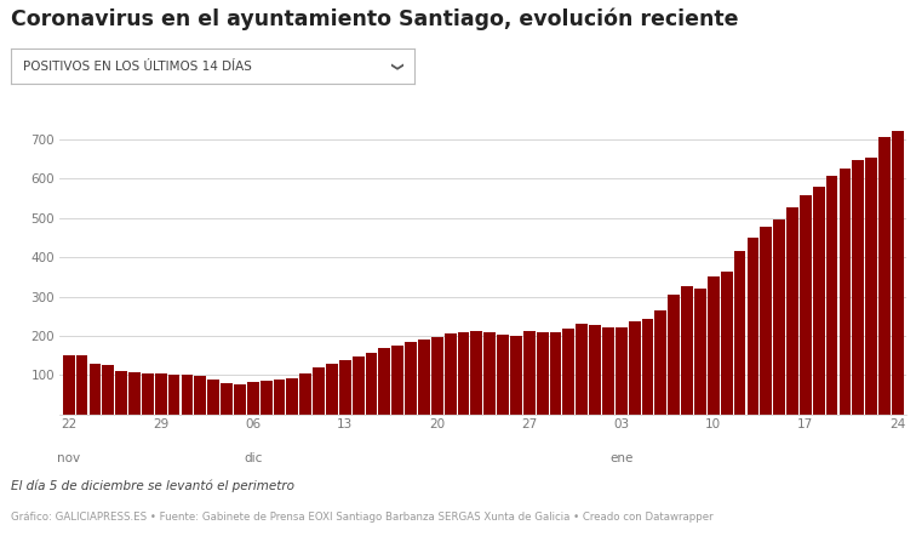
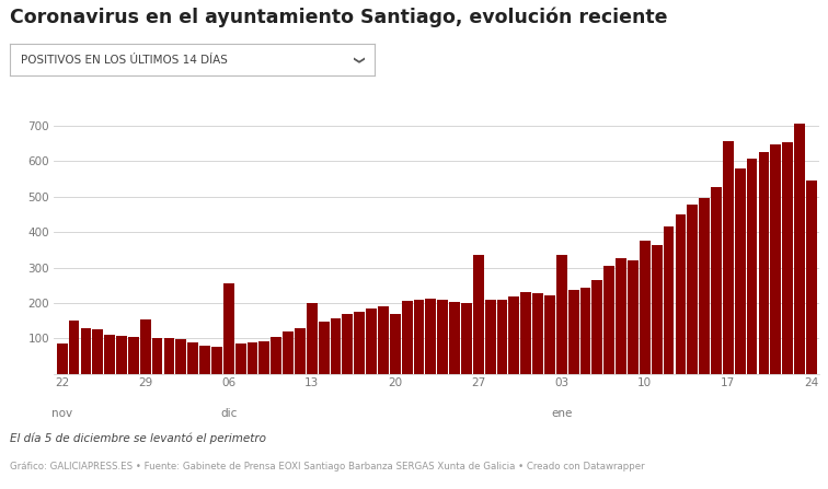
22: 152 -> 85
29: 103 -> 155
06: 82 -> 255
13: 138 -> 200
20: 197 -> 170
27: 212 -> 335
03: 222 -> 335
10: 350 -> 375
17: 558 -> 655
24: 720 -> 545
